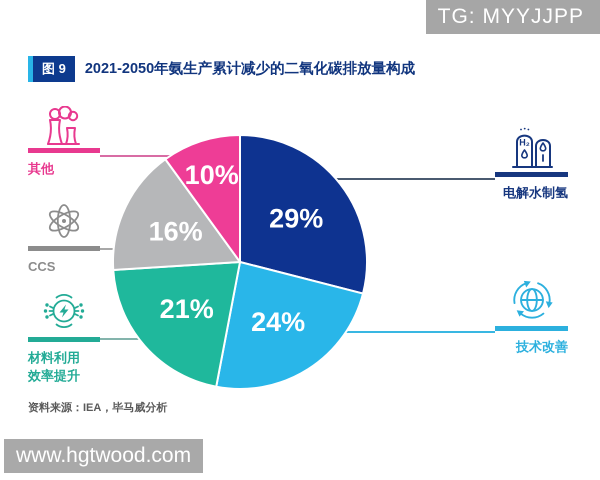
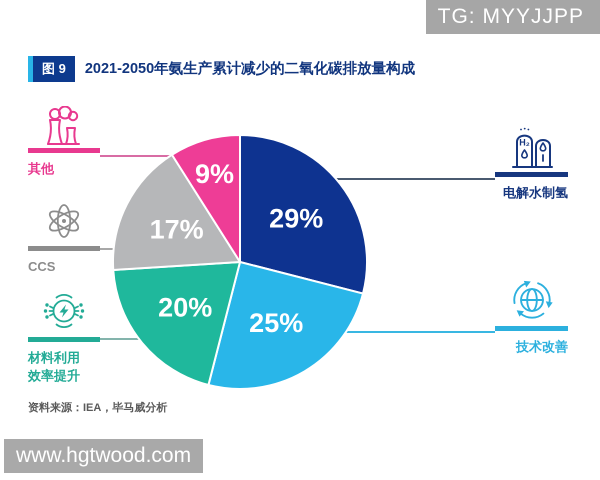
技术改善: 24% -> 25%
材料利用效率提升: 21% -> 20%
CCS: 16% -> 17%
其他: 10% -> 9%
